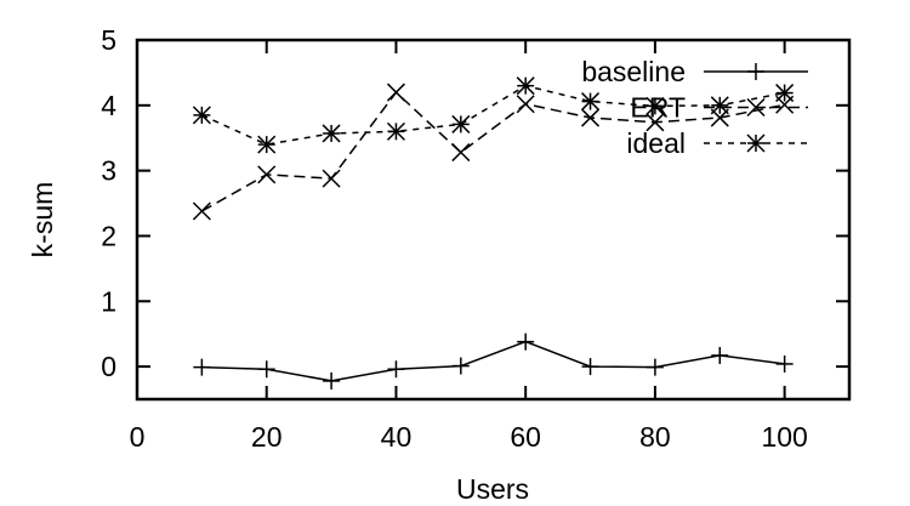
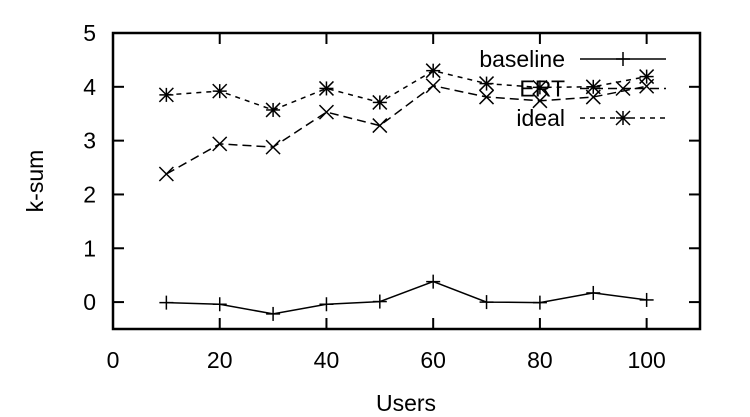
ideal/20: 3.4 -> 3.9
ERT/40: 4.2 -> 3.5
ideal/40: 3.6 -> 4.0
